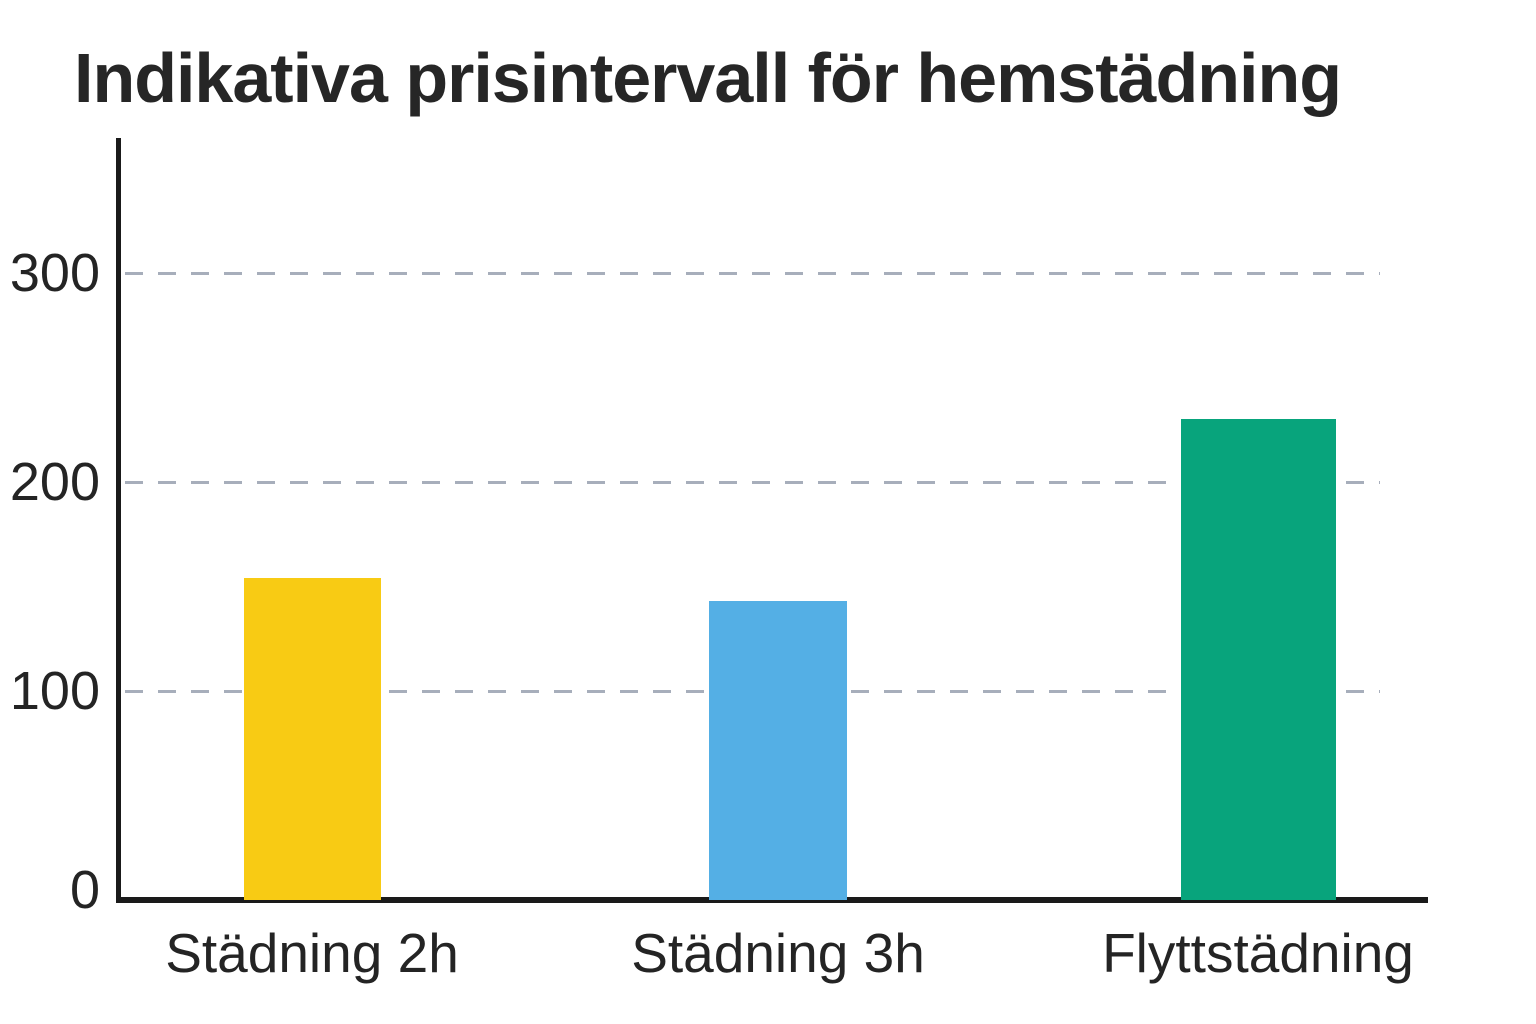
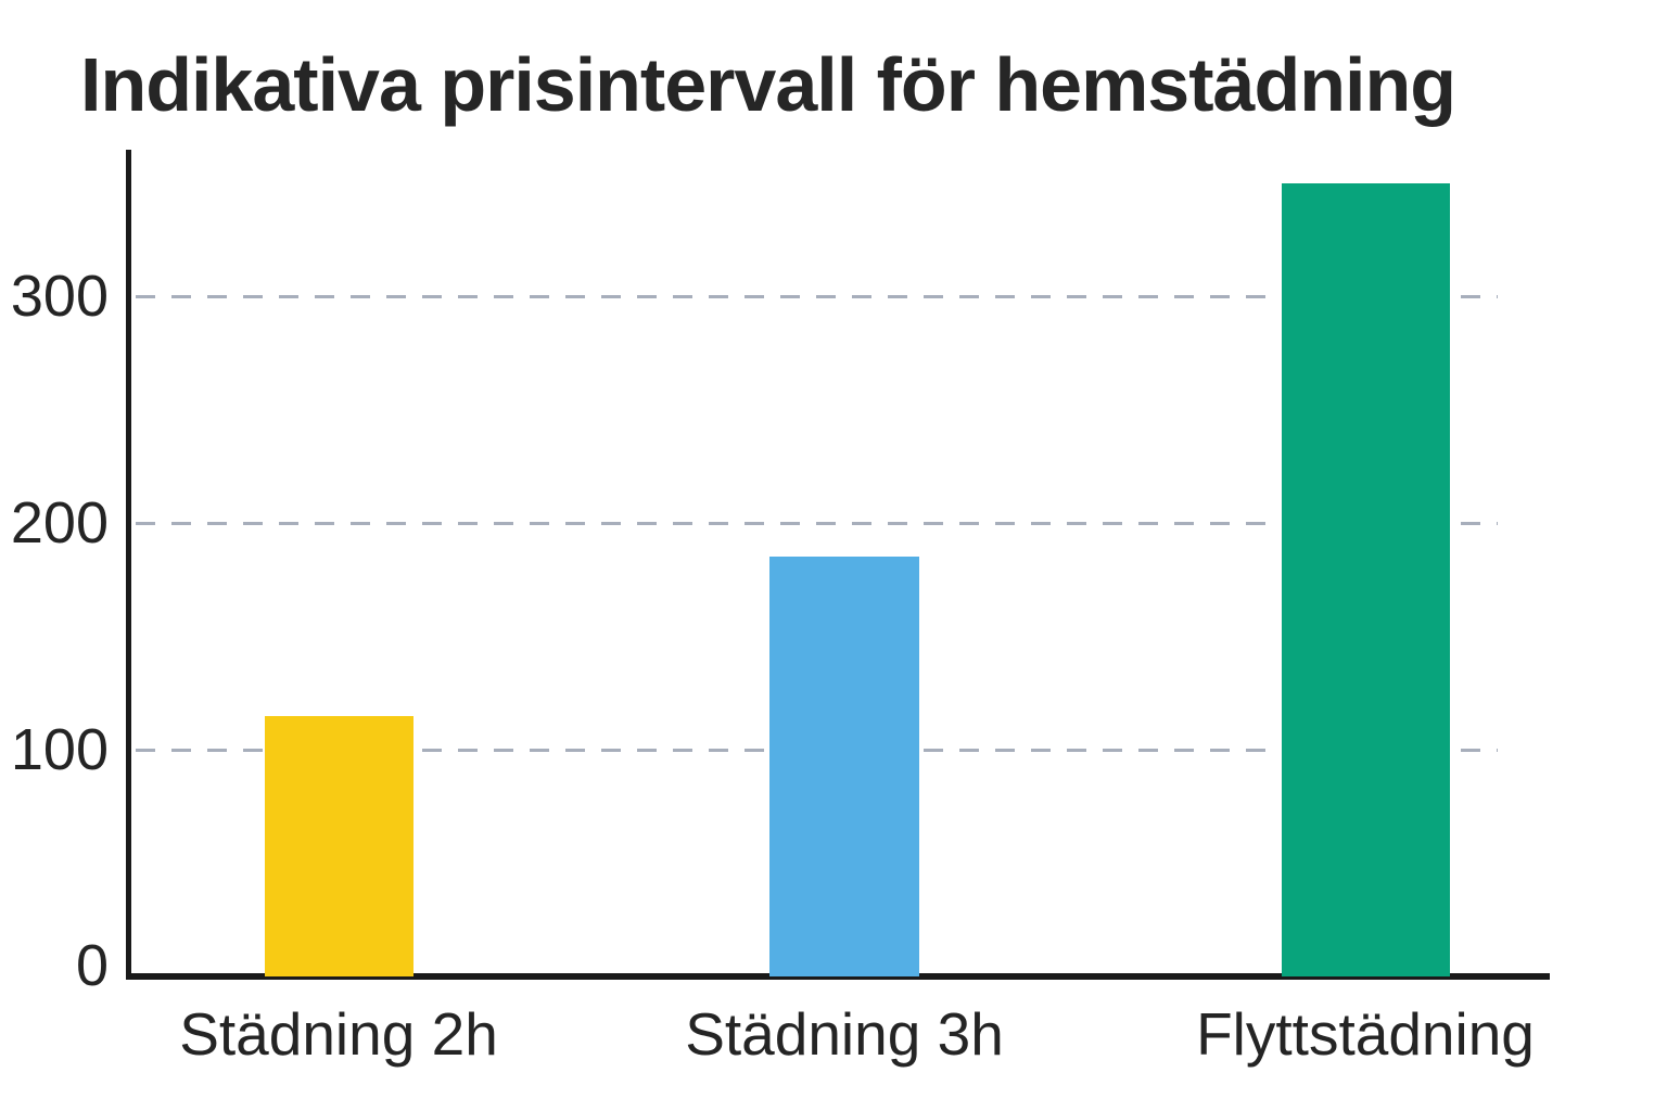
Städning 2h: 154 -> 115
Städning 3h: 143 -> 185
Flyttstädning: 230 -> 350
